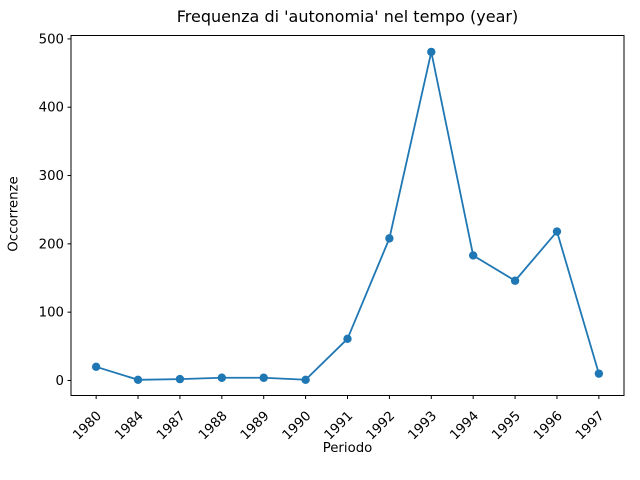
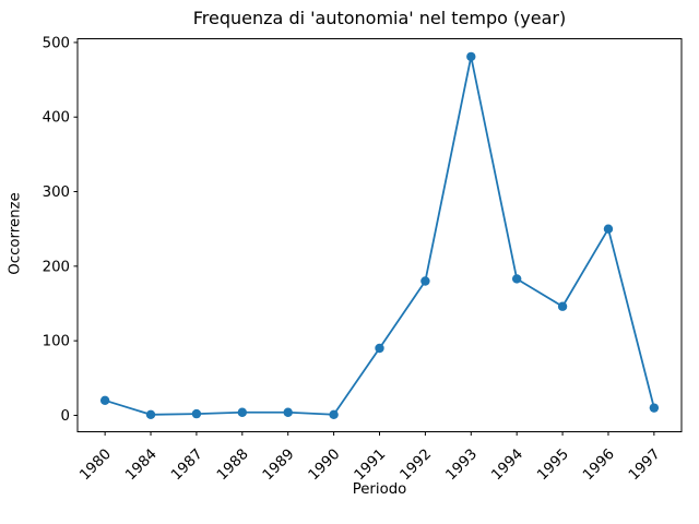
1991: 60 -> 90
1992: 210 -> 180
1996: 220 -> 250
